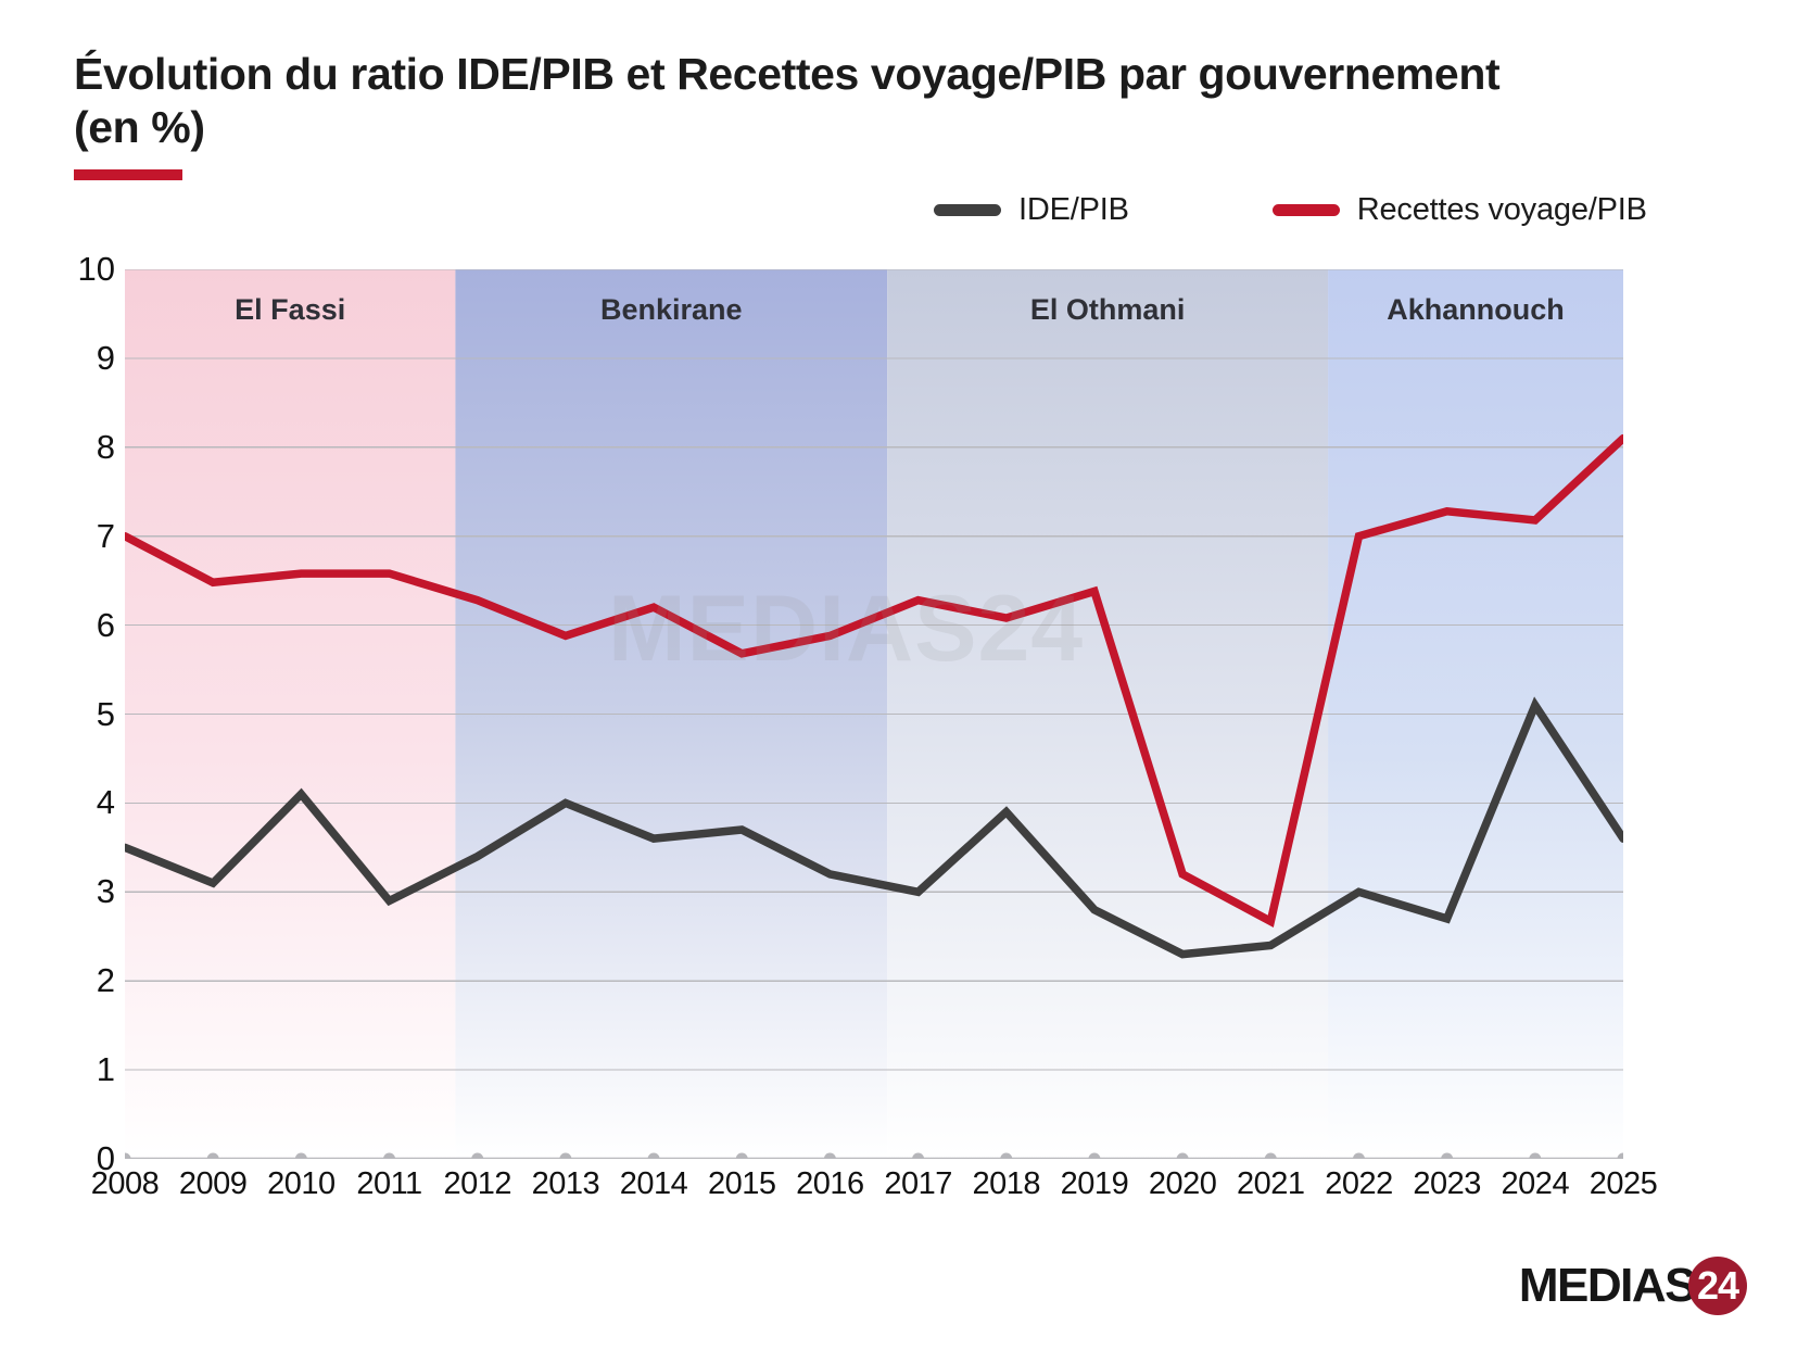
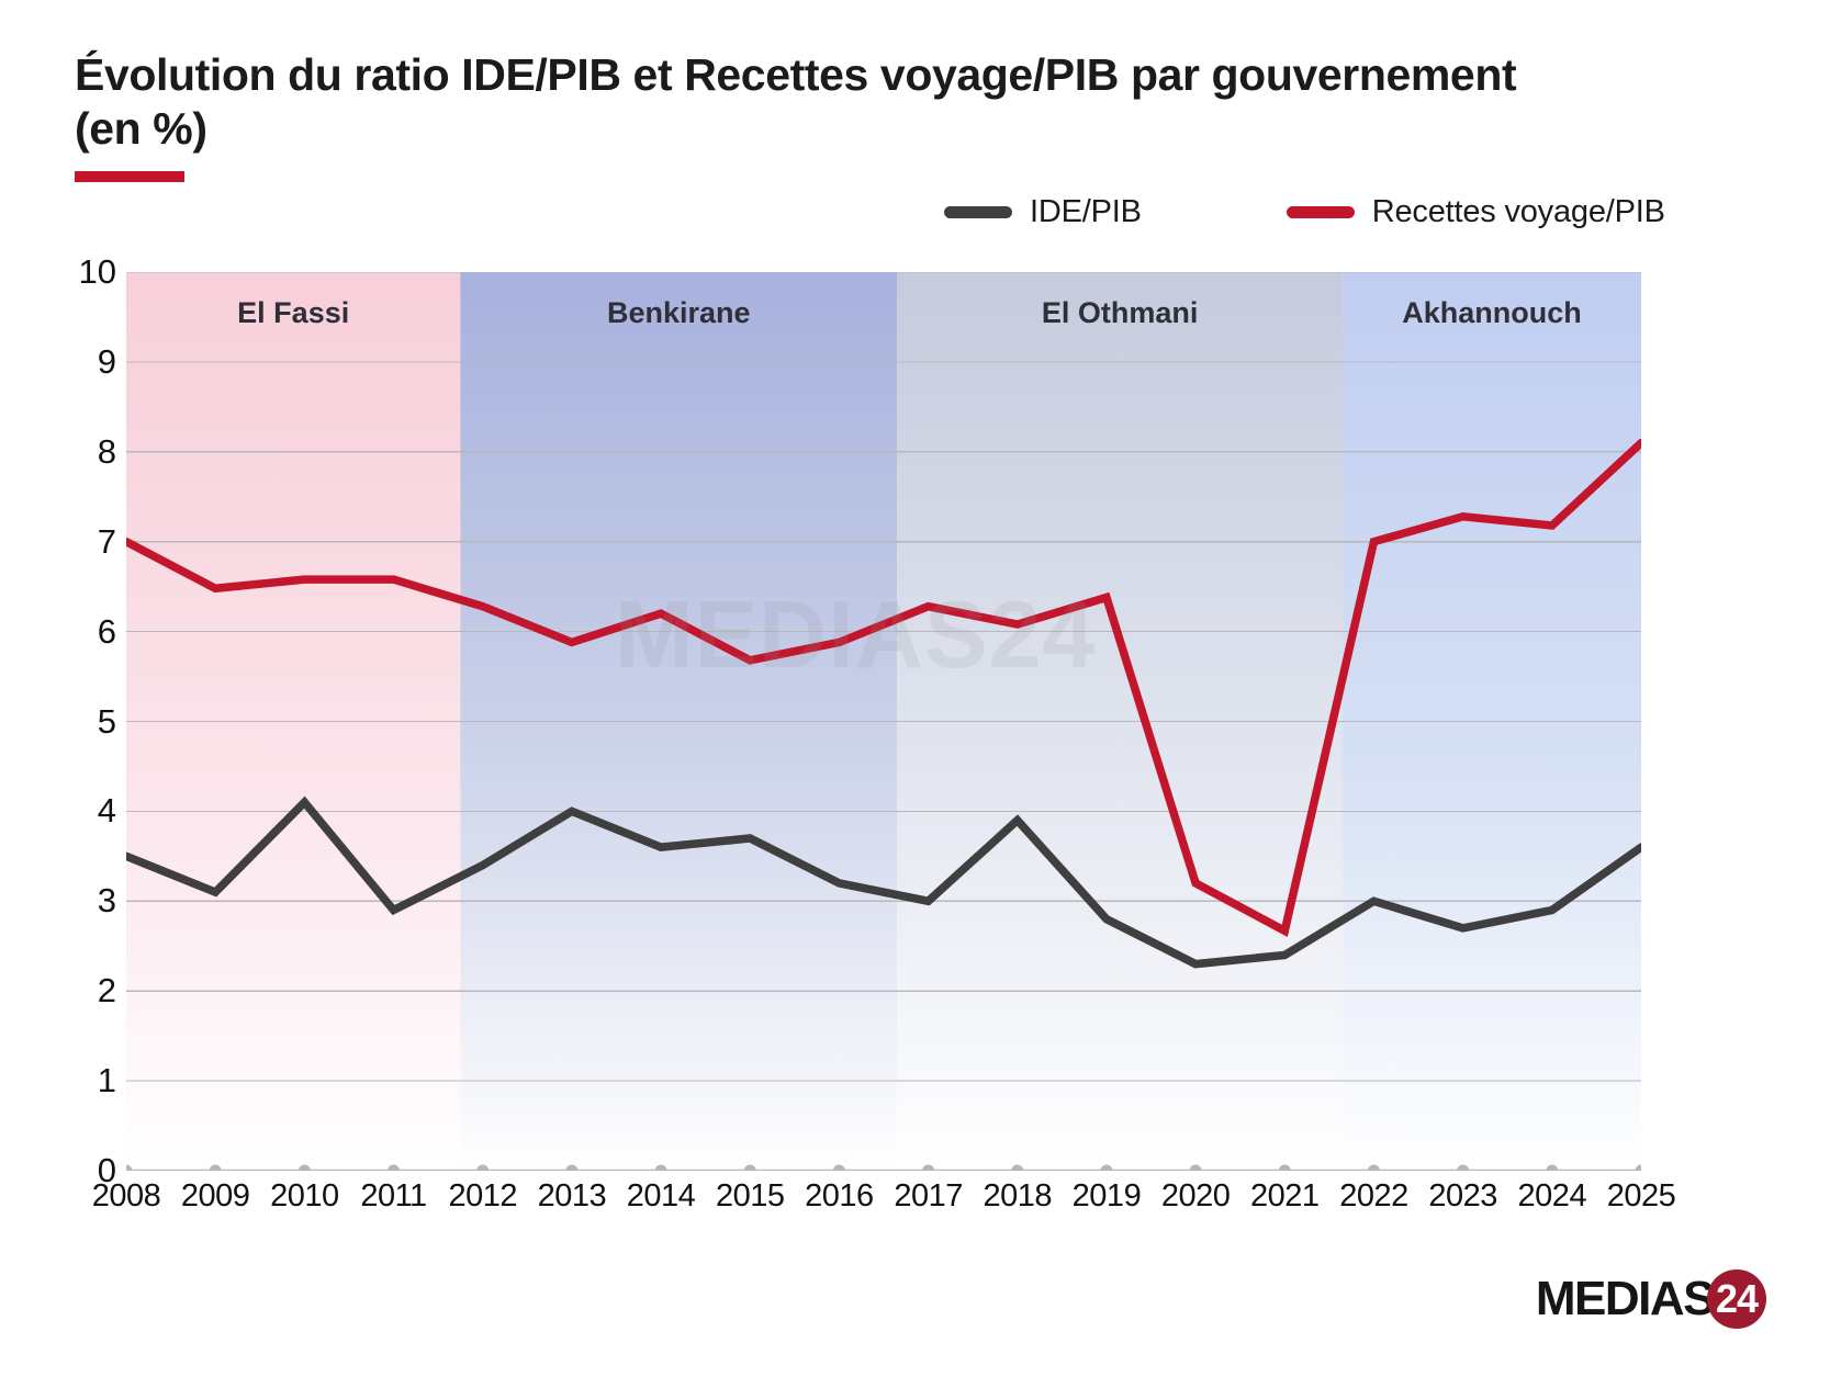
IDE/PIB/2024: 5.1 -> 2.9
